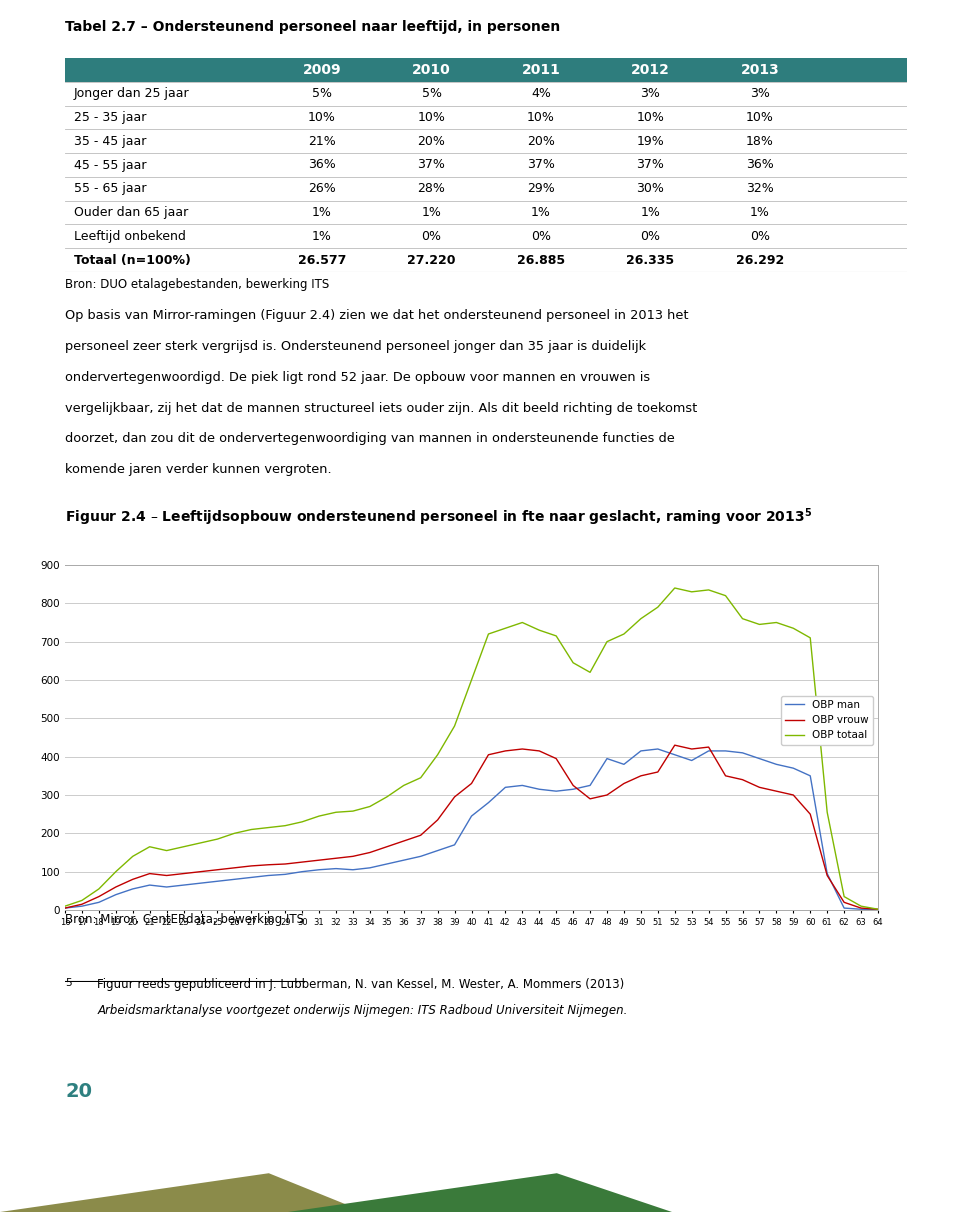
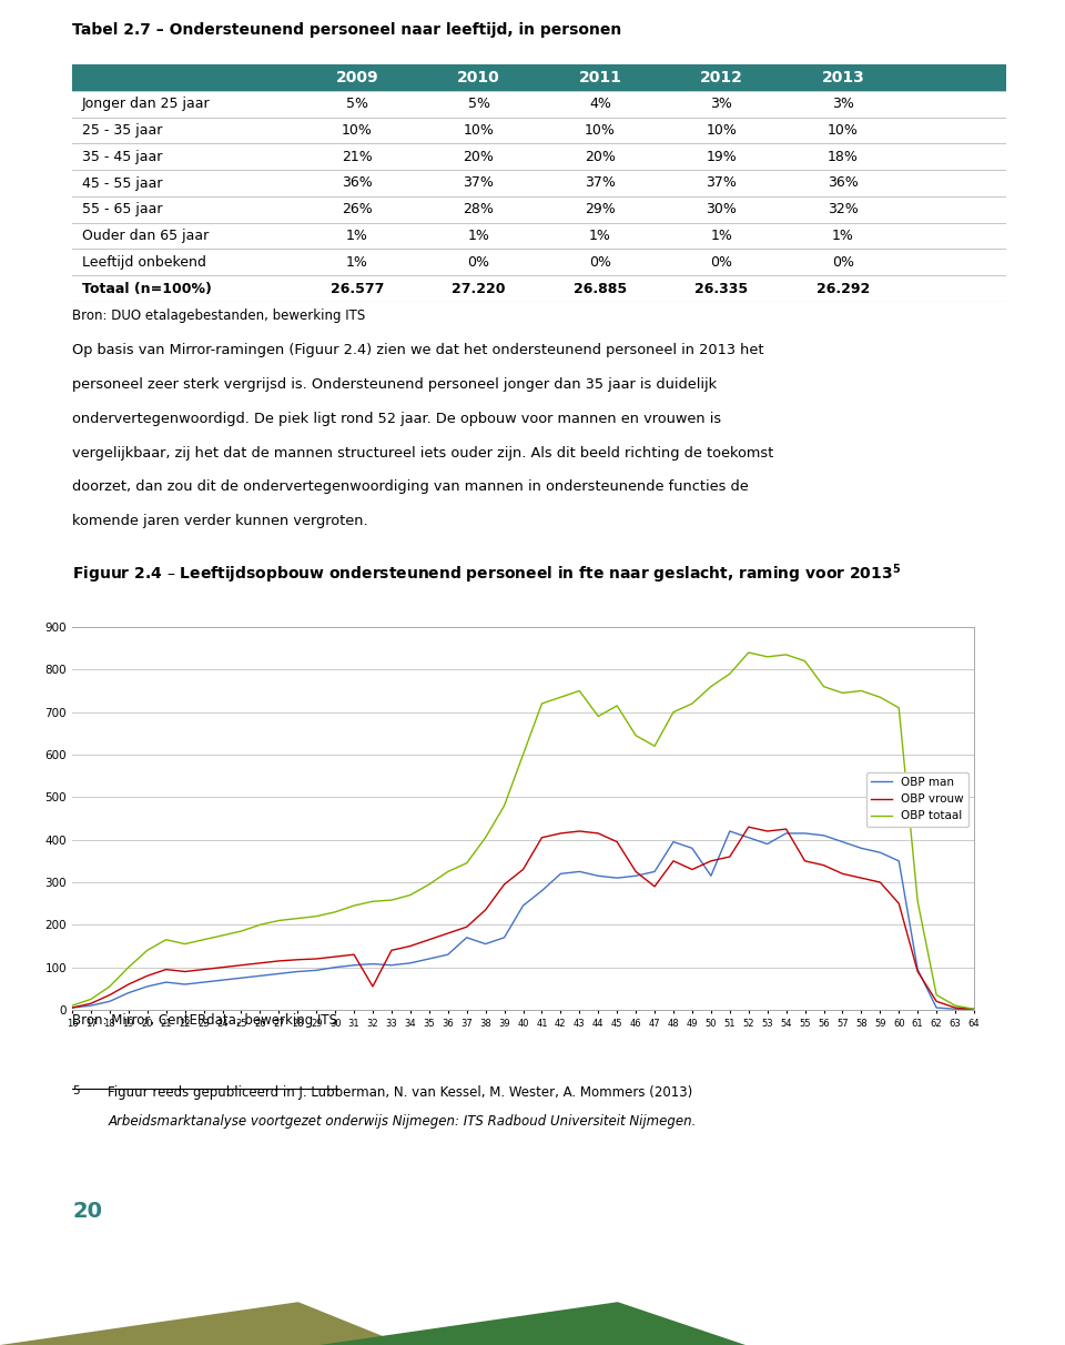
OBP vrouw/32: 135 -> 55
OBP man/37: 140 -> 170
OBP totaal/44: 730 -> 690
OBP vrouw/48: 300 -> 350
OBP man/50: 415 -> 315
